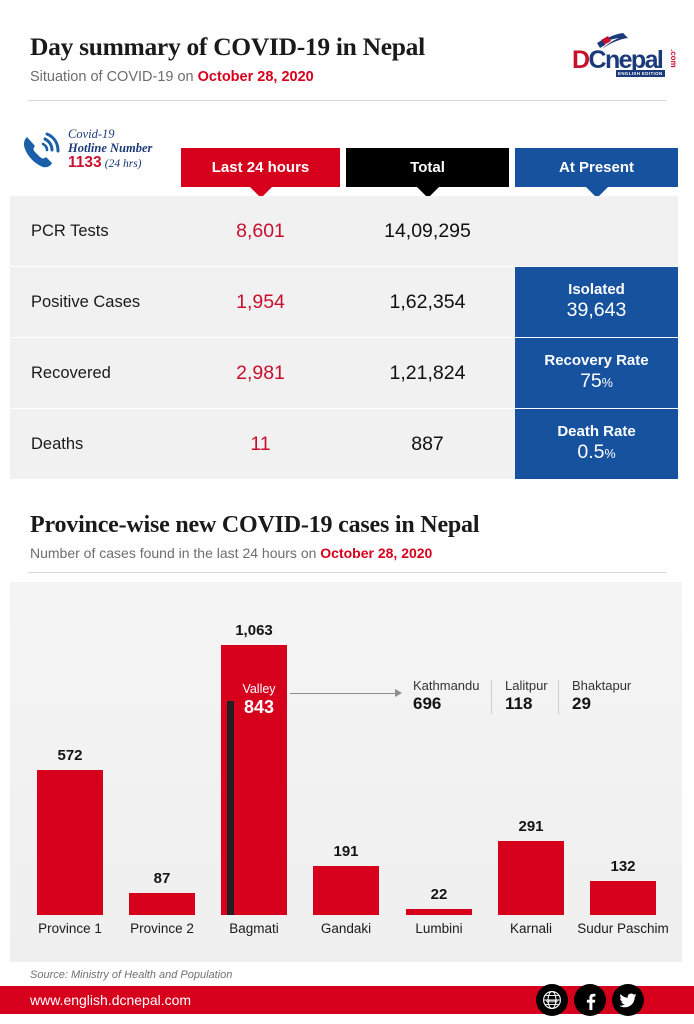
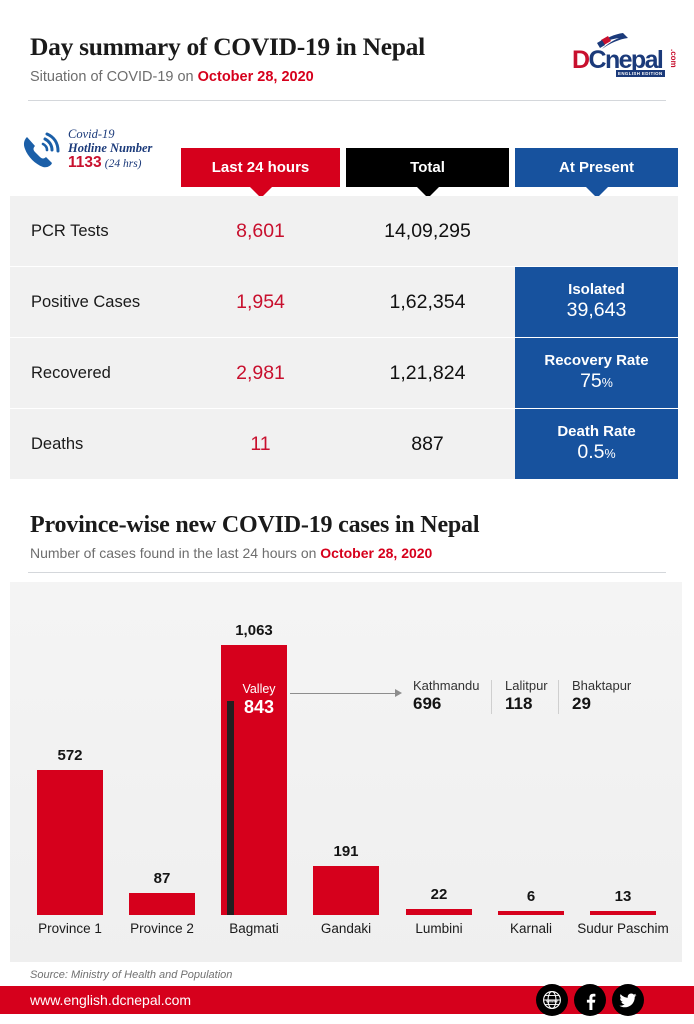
Karnali: 291 -> 6
Sudur Paschim: 132 -> 13
